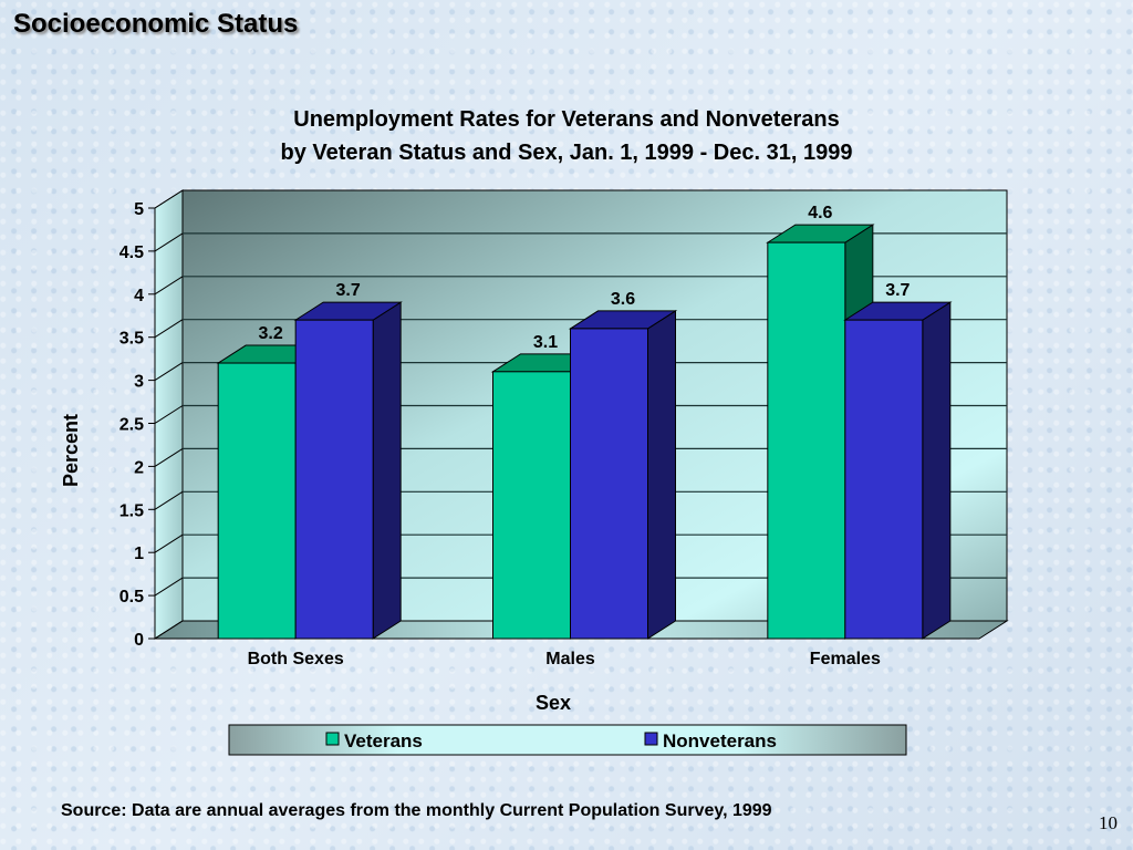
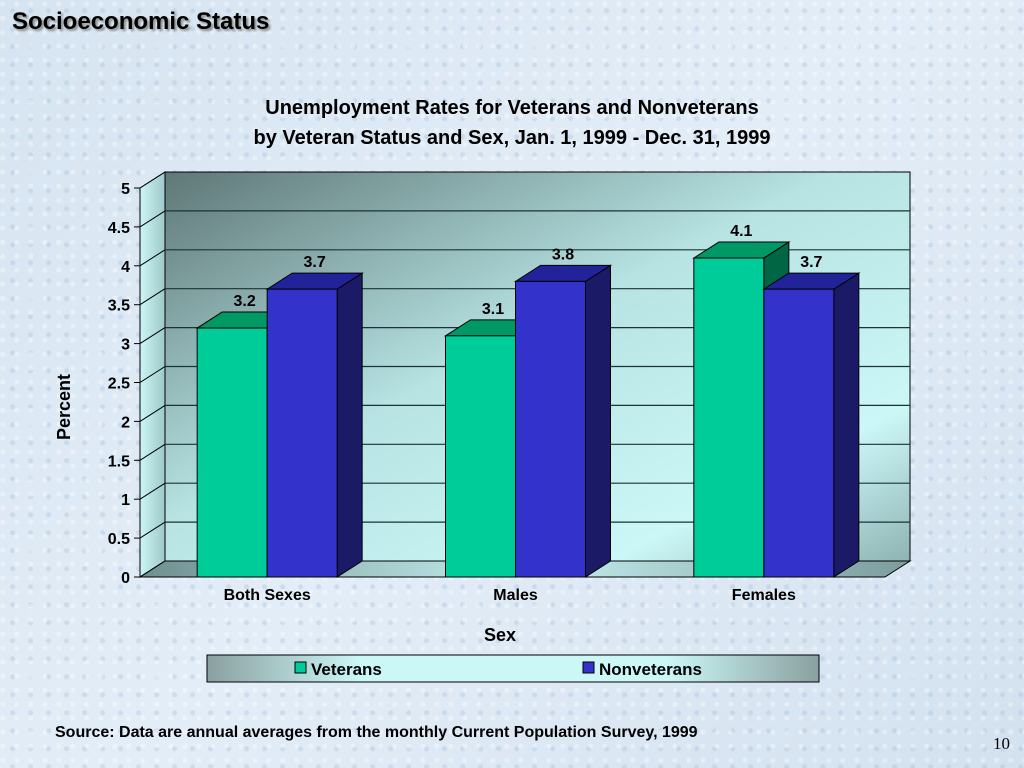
Nonveterans/Males: 3.6 -> 3.8
Veterans/Females: 4.6 -> 4.1
